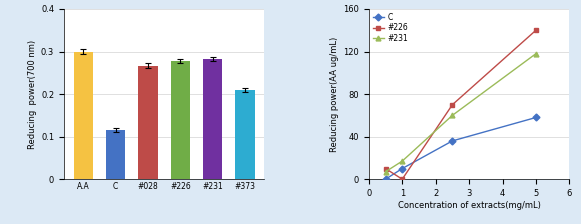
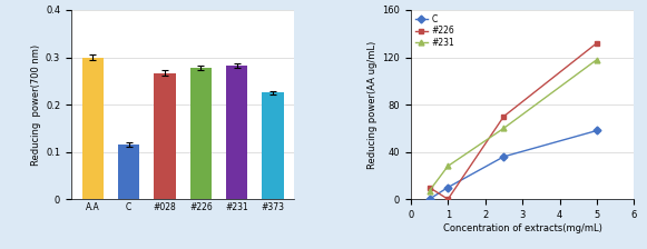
#373: 0.210 -> 0.225
#231/1: 17 -> 28
#226/5: 140 -> 132
